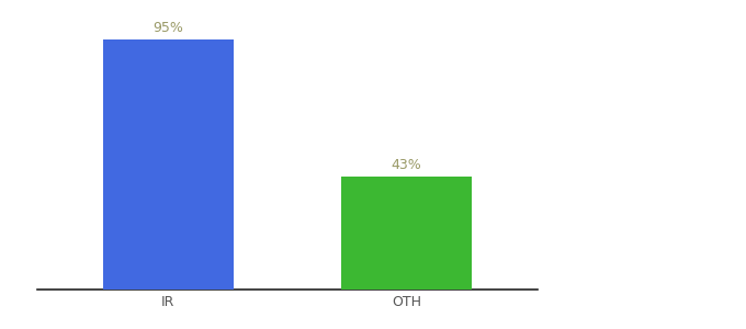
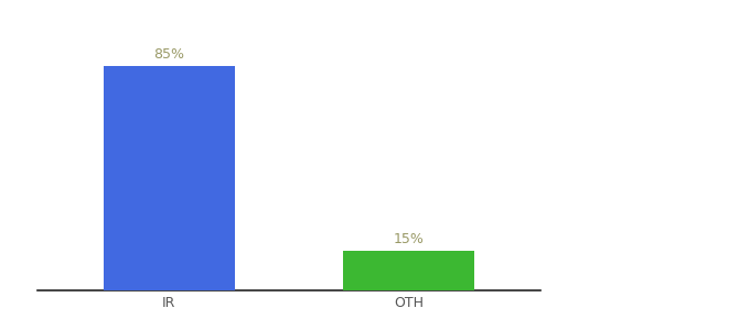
IR: 95% -> 85%
OTH: 43% -> 15%
